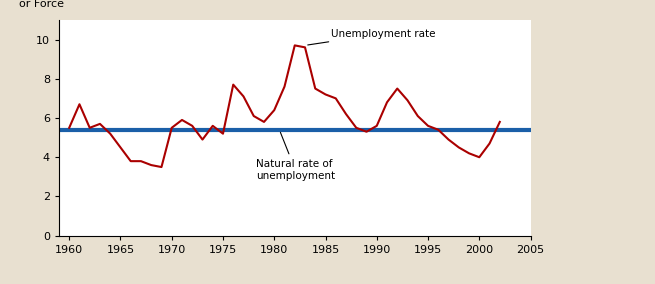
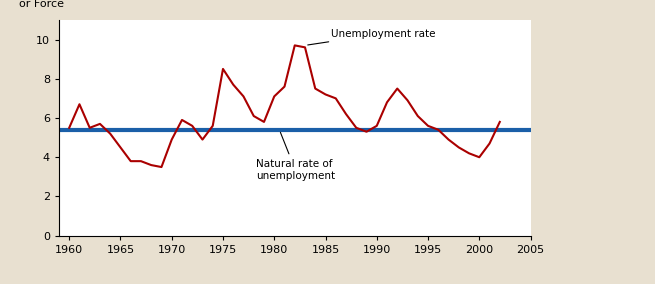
1970: 5.5 -> 4.9
1975: 5.2 -> 8.5
1980: 6.4 -> 7.1
